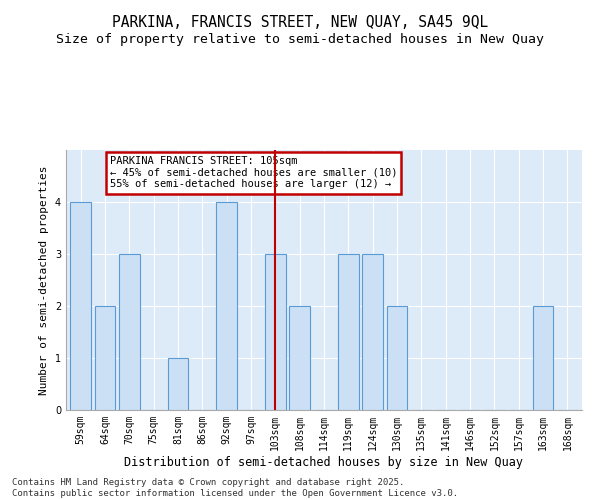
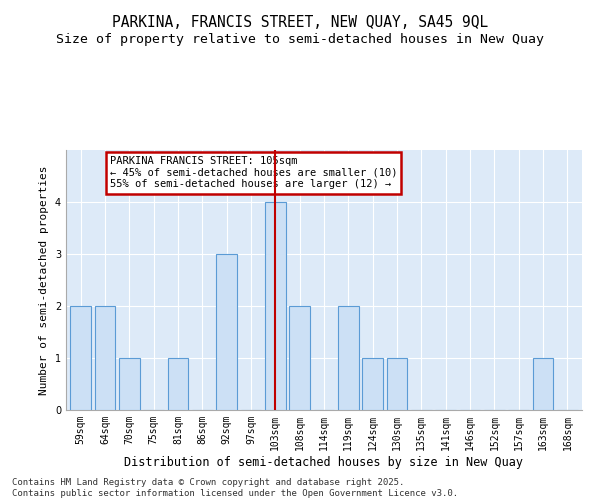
59sqm: 4 -> 2
70sqm: 3 -> 1
92sqm: 4 -> 3
103sqm: 3 -> 4
119sqm: 3 -> 2
124sqm: 3 -> 1
130sqm: 2 -> 1
163sqm: 2 -> 1
